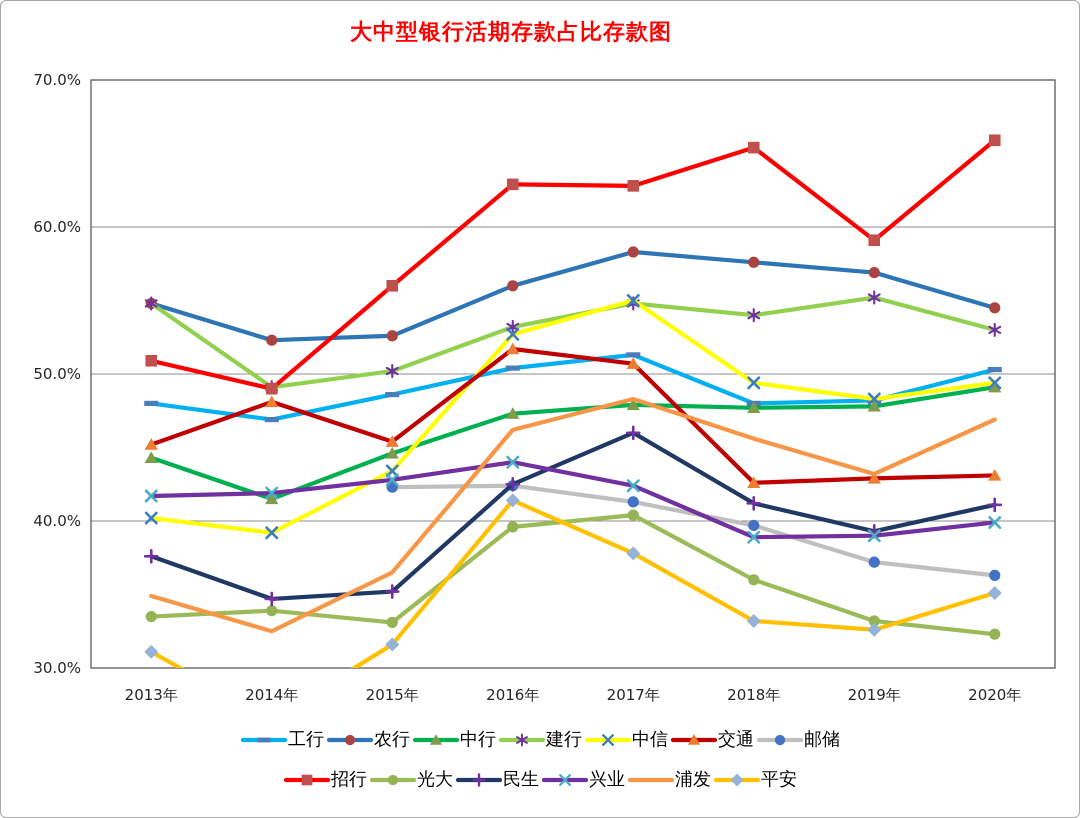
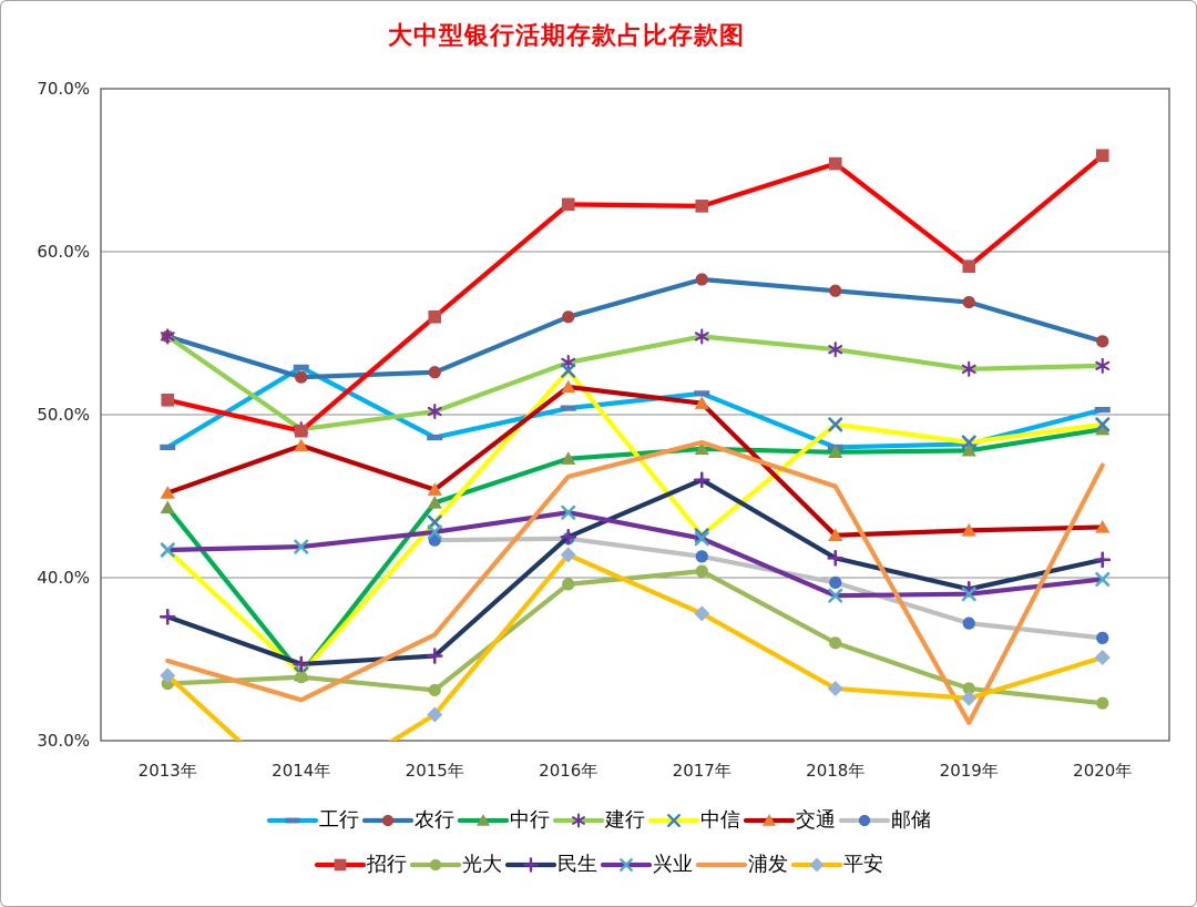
中信/2013年: 40.2% -> 41.7%
平安/2013年: 31.1% -> 34.0%
工行/2014年: 46.9% -> 52.9%
中行/2014年: 41.5% -> 34.1%
中信/2014年: 39.2% -> 34.1%
中信/2017年: 55.0% -> 42.6%
建行/2019年: 55.2% -> 52.8%
浦发/2019年: 43.2% -> 31.1%
